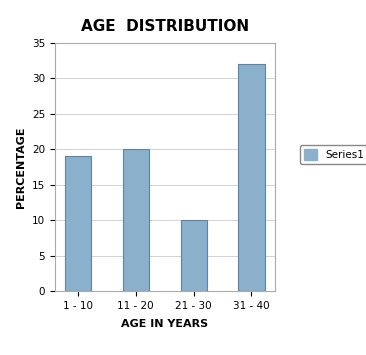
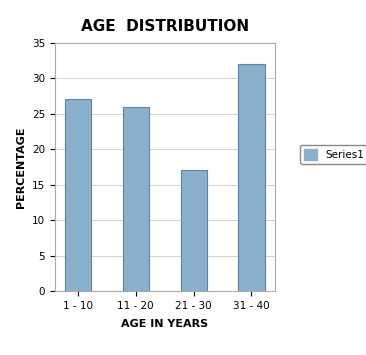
1 - 10: 19 -> 27
11 - 20: 20 -> 26
21 - 30: 10 -> 17
